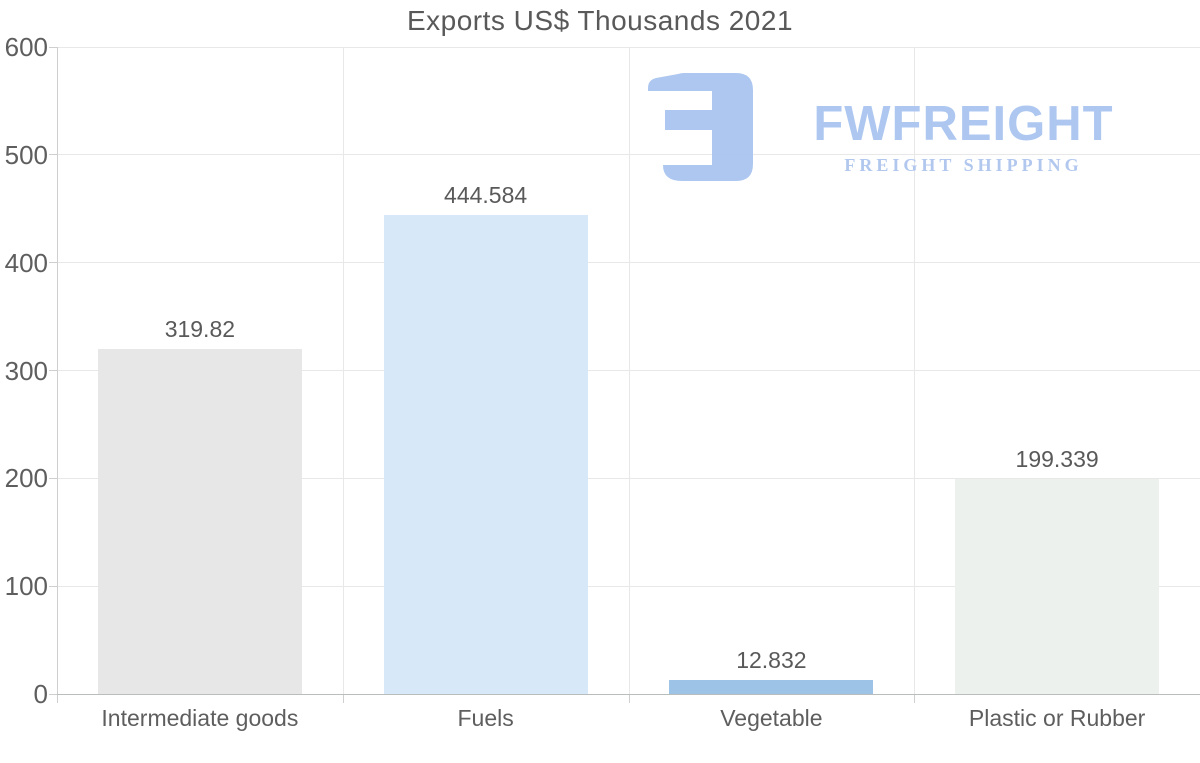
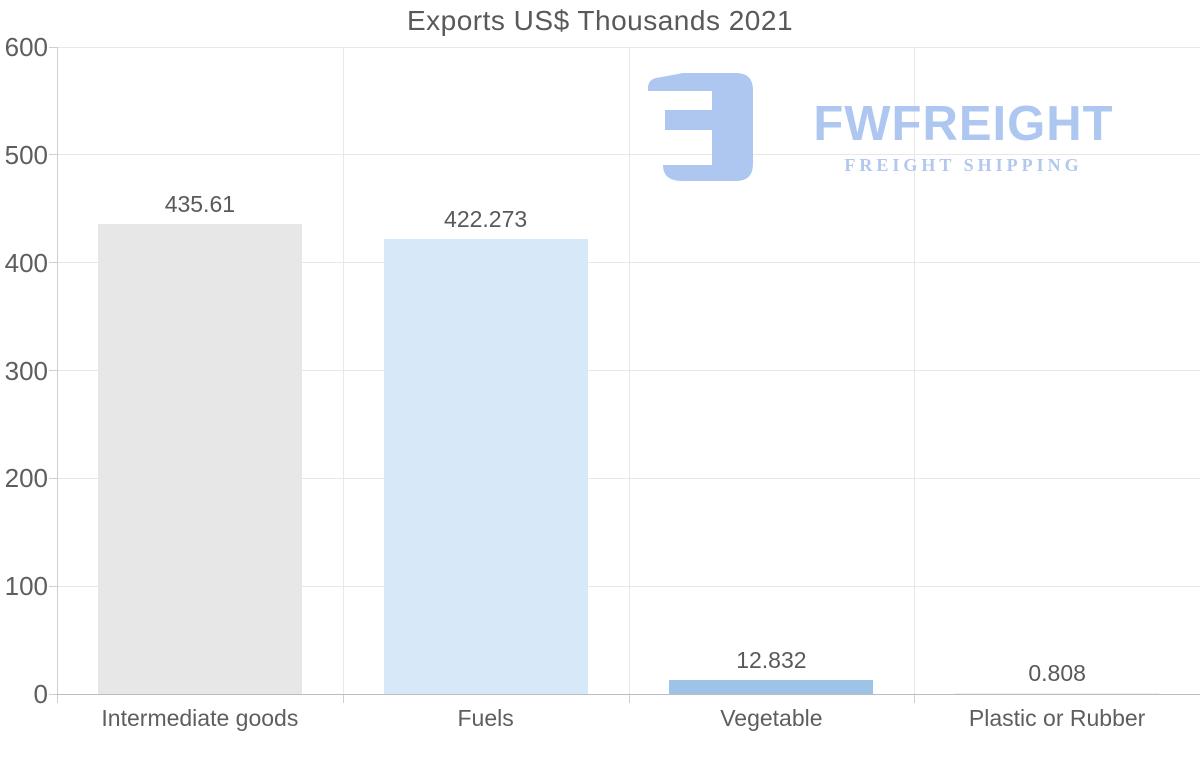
Intermediate goods: 319.82 -> 435.61
Fuels: 444.584 -> 422.273
Plastic or Rubber: 199.339 -> 0.808
